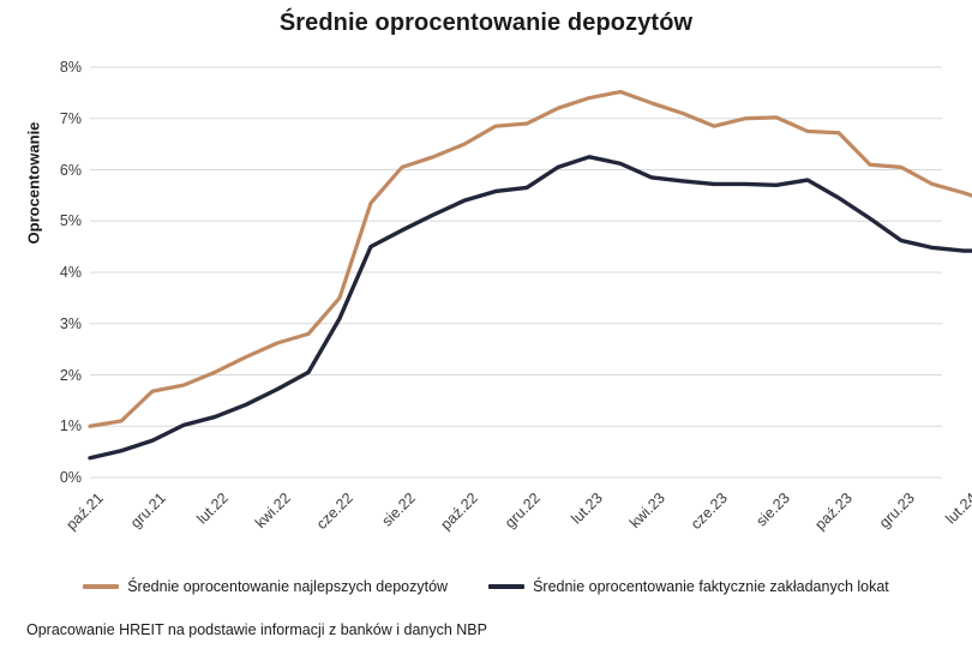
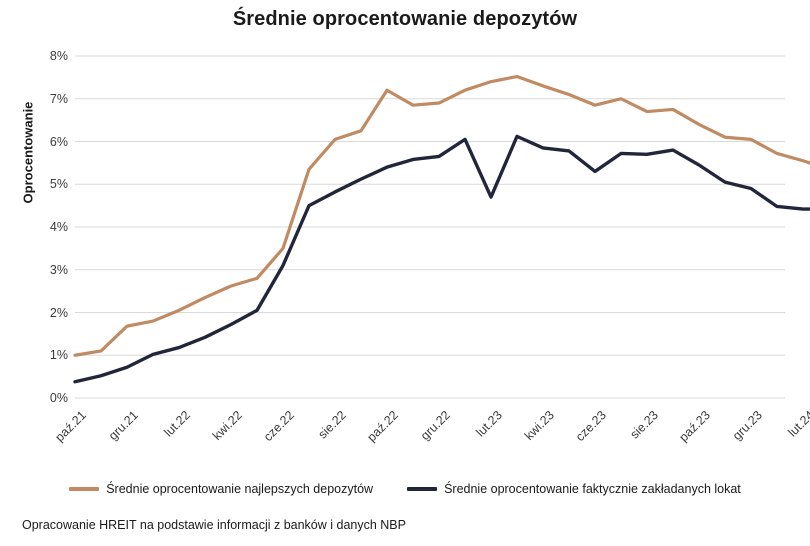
Średnie oprocentowanie najlepszych depozytów/paź.22: 6.5% -> 7.2%
Średnie oprocentowanie faktycznie zakładanych lokat/lut.23: 6.2% -> 4.7%
Średnie oprocentowanie faktycznie zakładanych lokat/cze.23: 5.7% -> 5.3%
Średnie oprocentowanie najlepszych depozytów/sie.23: 7.0% -> 6.7%
Średnie oprocentowanie najlepszych depozytów/paź.23: 6.7% -> 6.4%
Średnie oprocentowanie faktycznie zakładanych lokat/gru.23: 4.6% -> 4.9%
